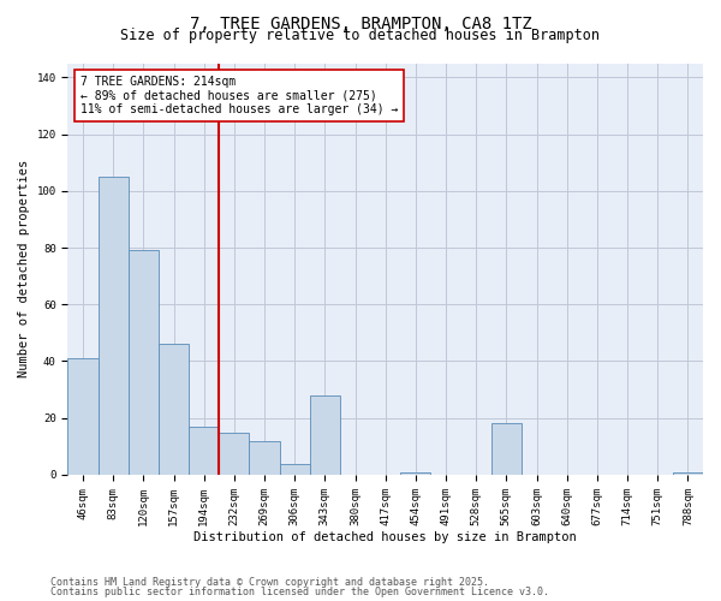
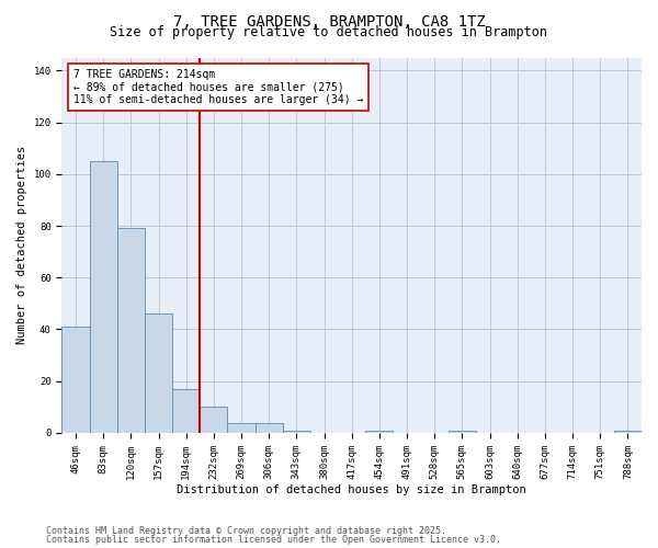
232sqm: 15 -> 10
269sqm: 12 -> 4
343sqm: 28 -> 1
565sqm: 18 -> 1
